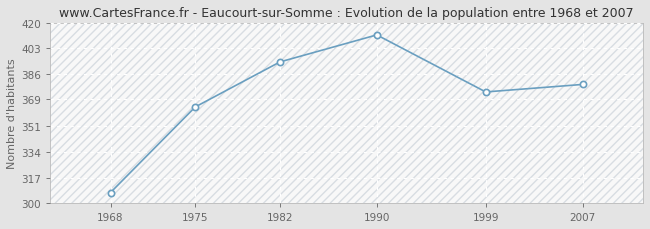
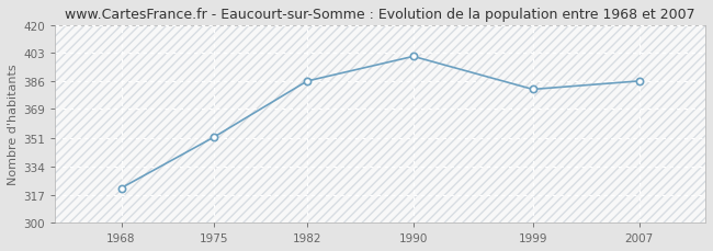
1968: 307 -> 321
1975: 364 -> 352
1982: 394 -> 386
1990: 412 -> 401
1999: 374 -> 381
2007: 379 -> 386
